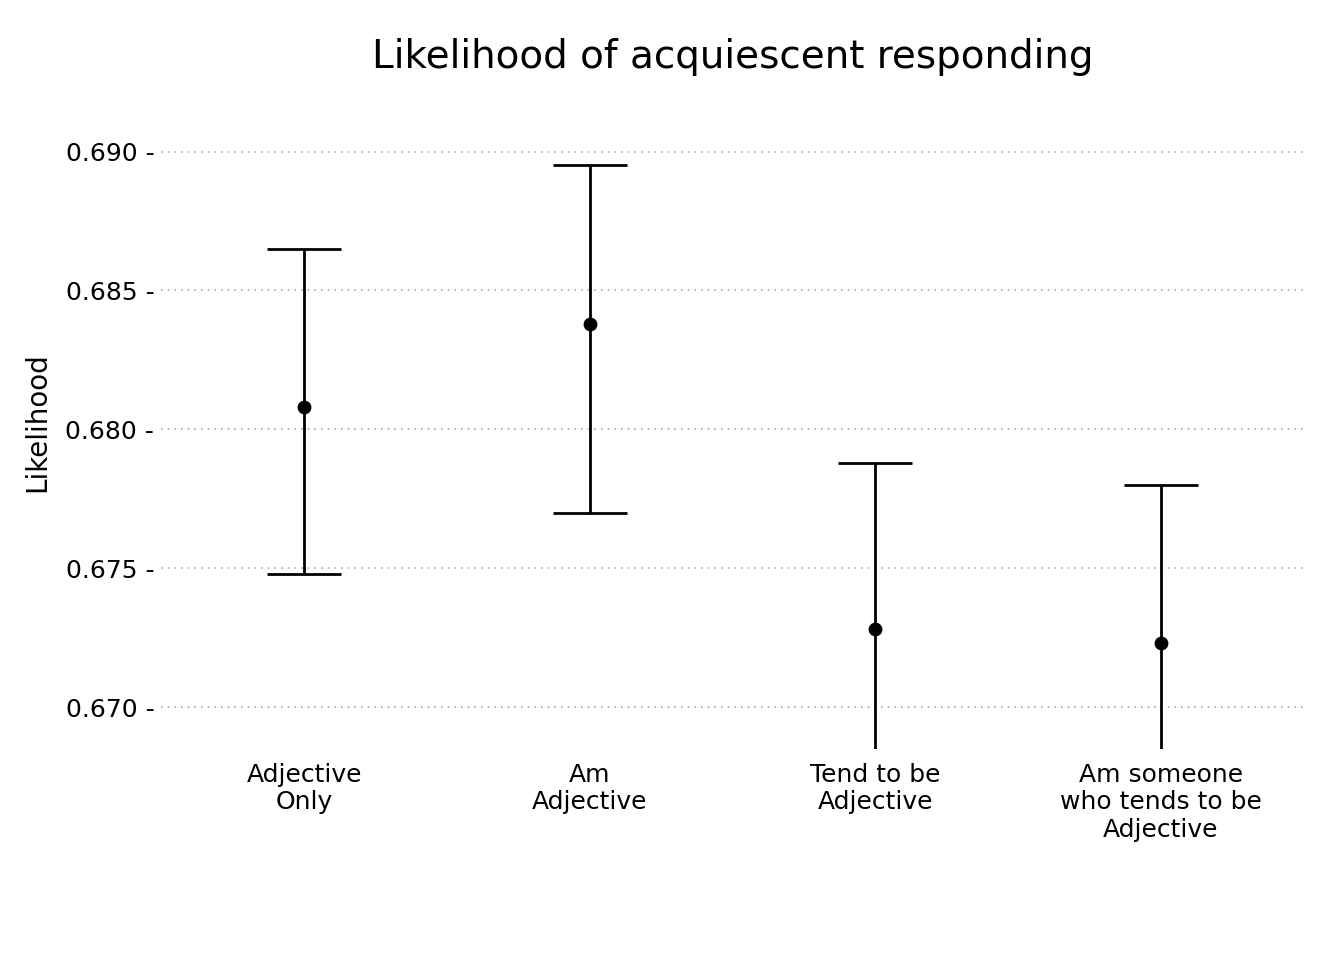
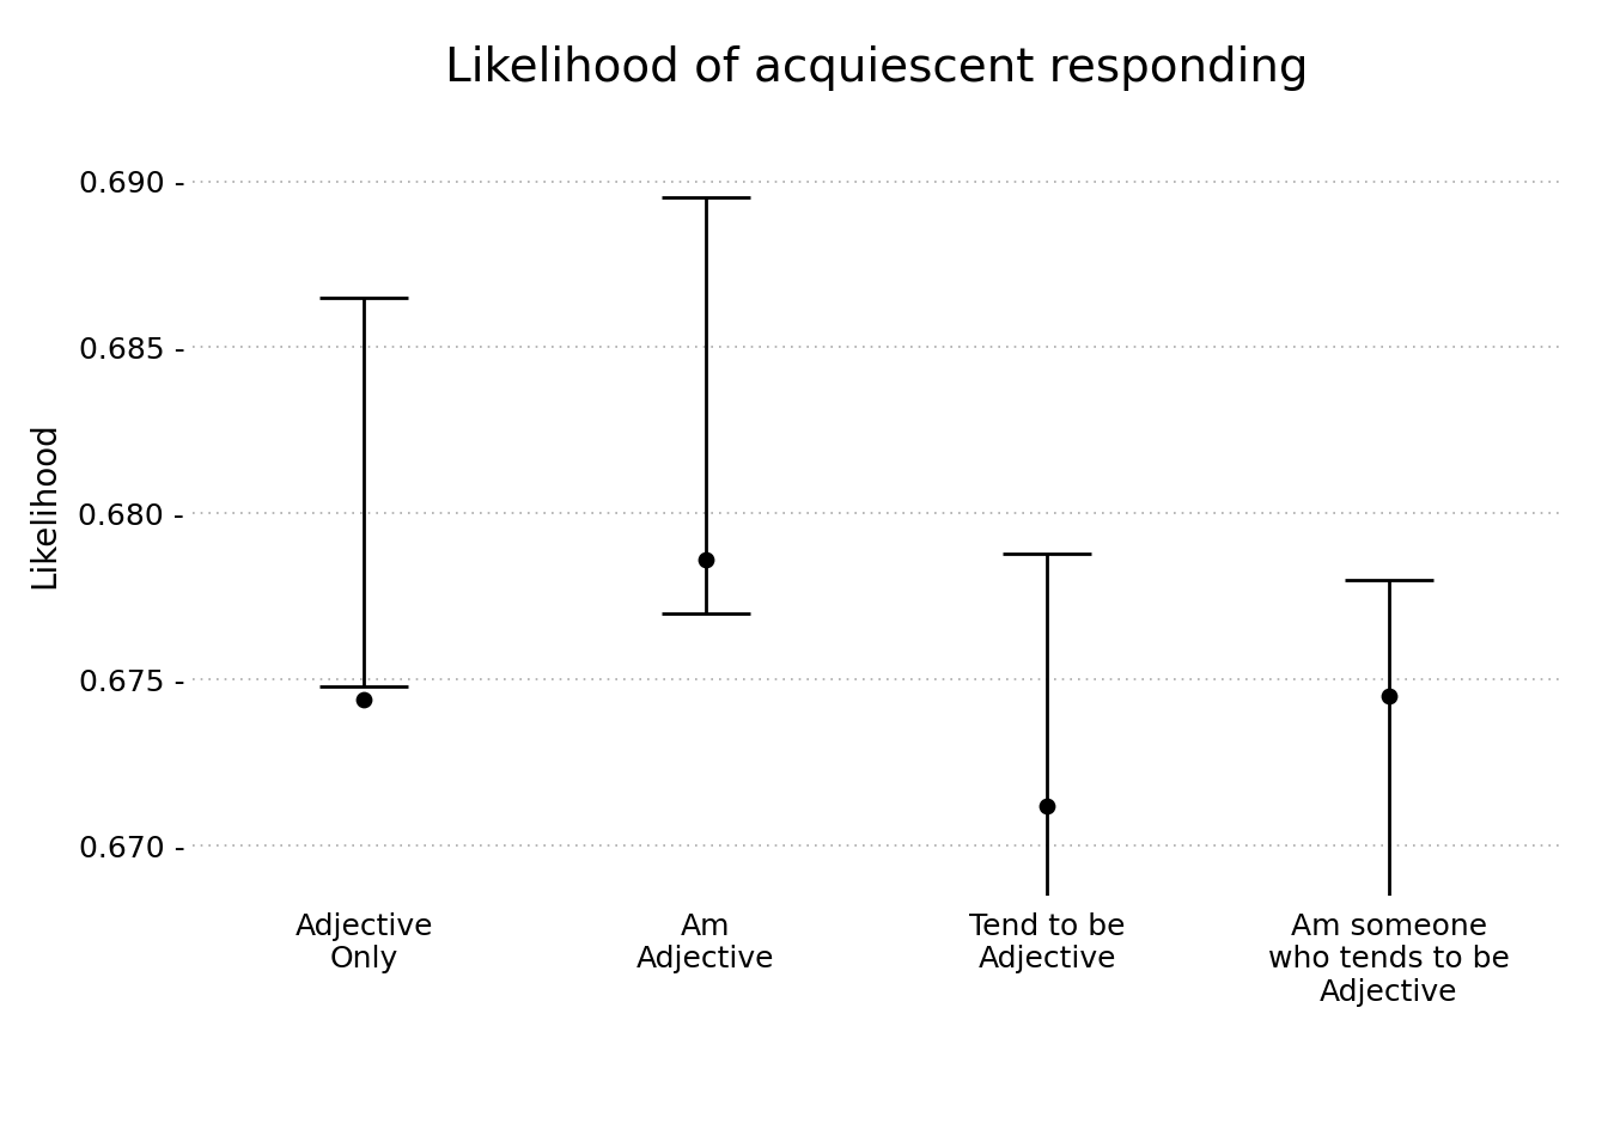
Adjective Only: 0.6808 - -> 0.6744 -
Am Adjective: 0.6838 - -> 0.6786 -
Tend to be Adjective: 0.6728 - -> 0.6712 -
Am someone who tends to be Adjective: 0.6723 - -> 0.6745 -
